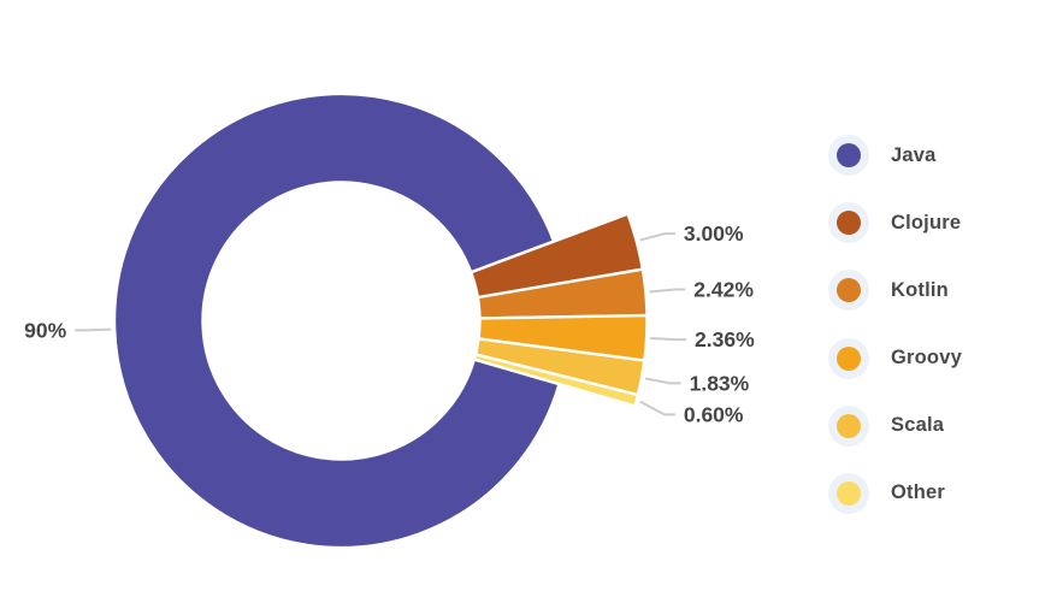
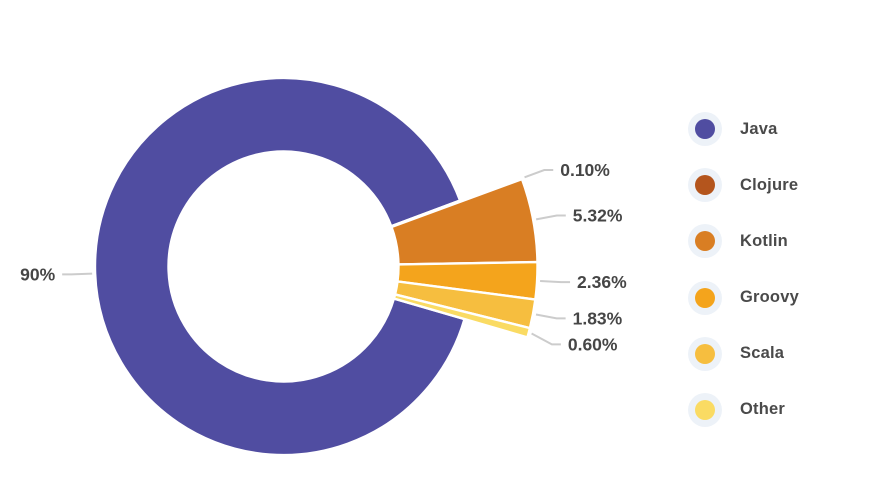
Clojure: 3.00% -> 0.10%
Kotlin: 2.42% -> 5.32%
